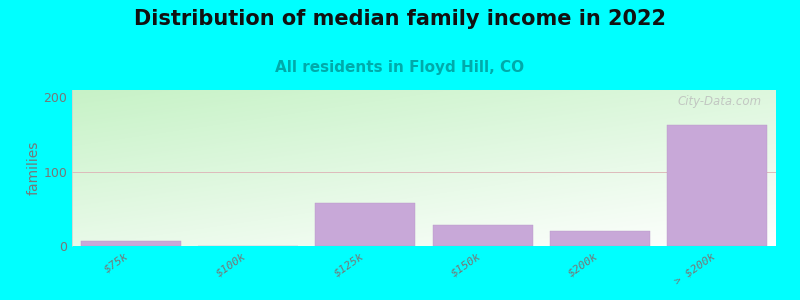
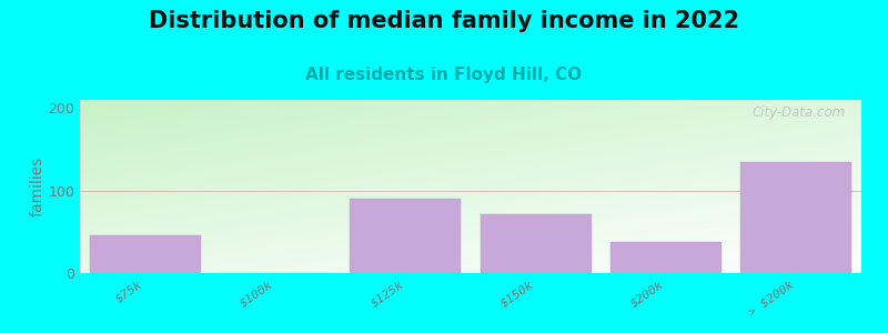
$75k: 7 -> 46
$125k: 58 -> 90
$150k: 28 -> 72
$200k: 20 -> 38
> $200k: 163 -> 134
